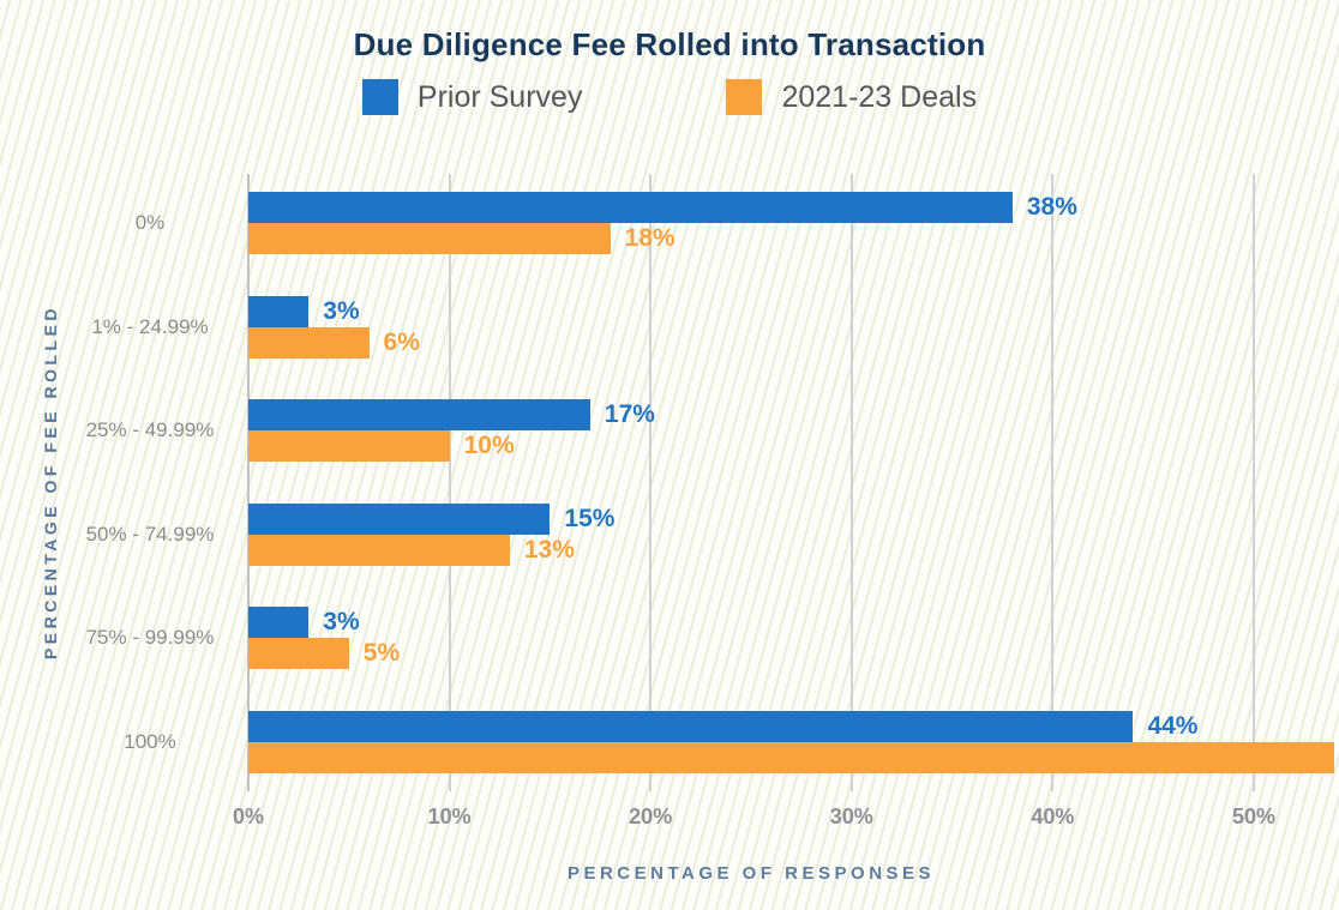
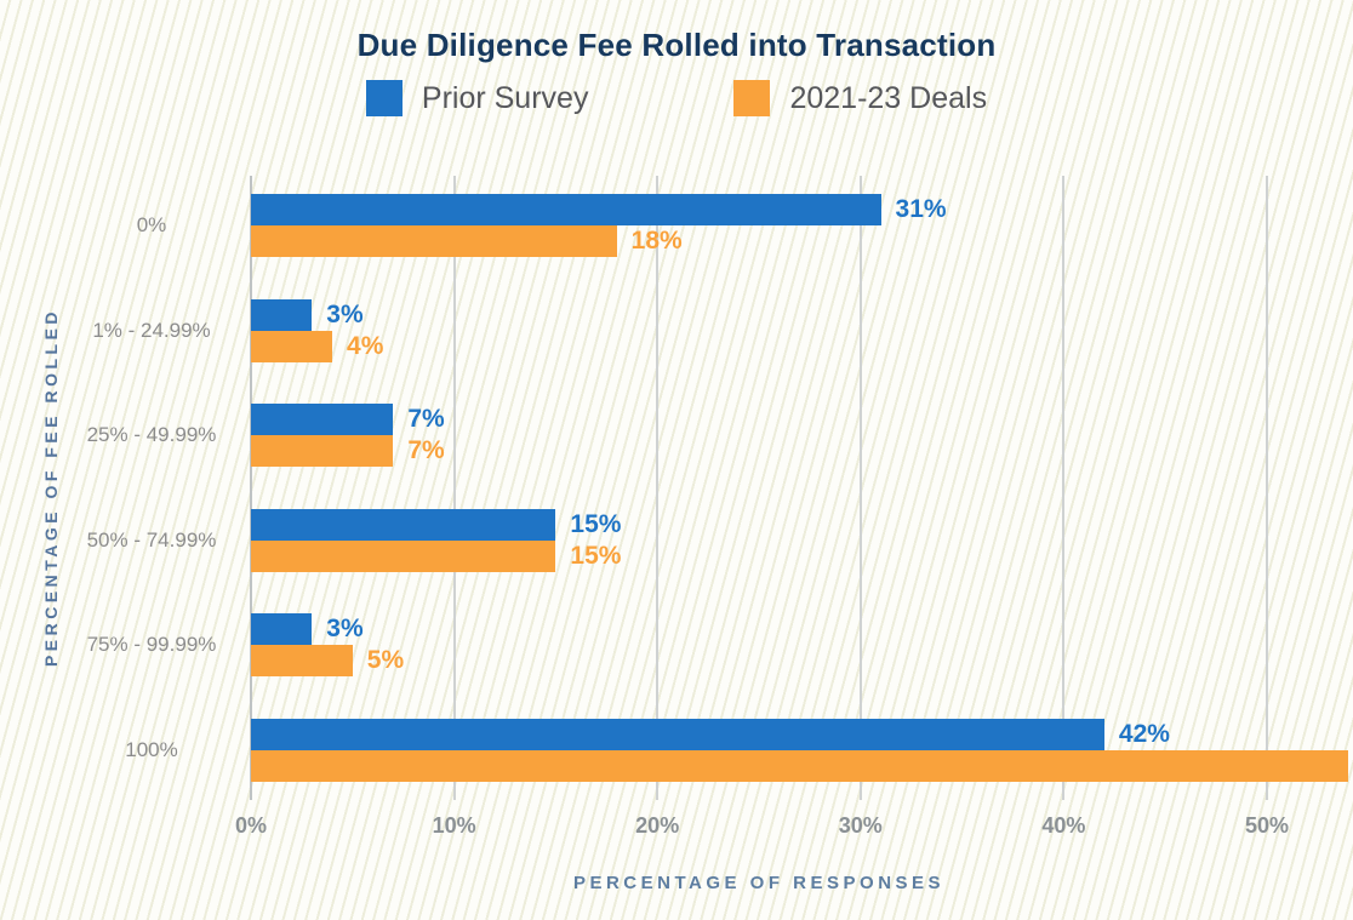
Prior Survey/0%: 38% -> 31%
2021-23 Deals/1% - 24.99%: 6% -> 4%
Prior Survey/25% - 49.99%: 17% -> 7%
2021-23 Deals/25% - 49.99%: 10% -> 7%
2021-23 Deals/50% - 74.99%: 13% -> 15%
Prior Survey/100%: 44% -> 42%
